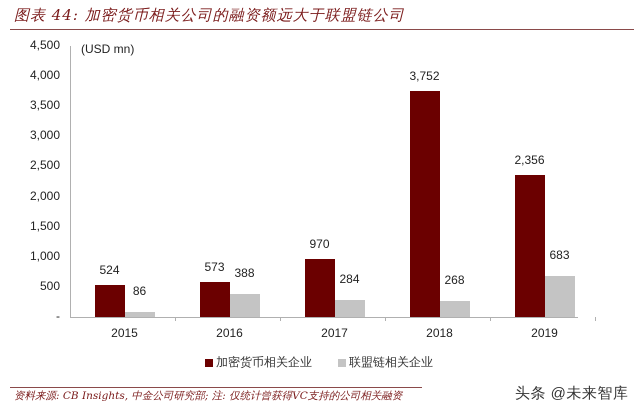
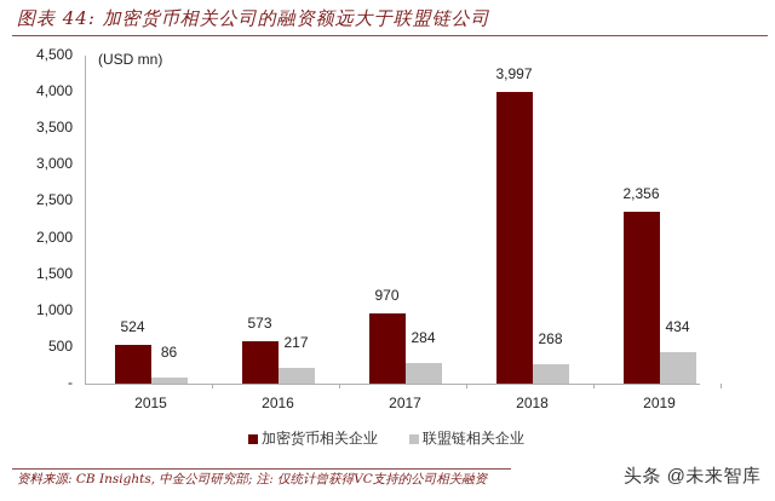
联盟链相关企业/2016: 388 -> 217
加密货币相关企业/2018: 3,752 -> 3,997
联盟链相关企业/2019: 683 -> 434
